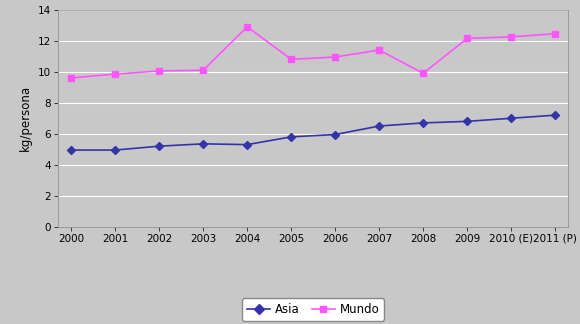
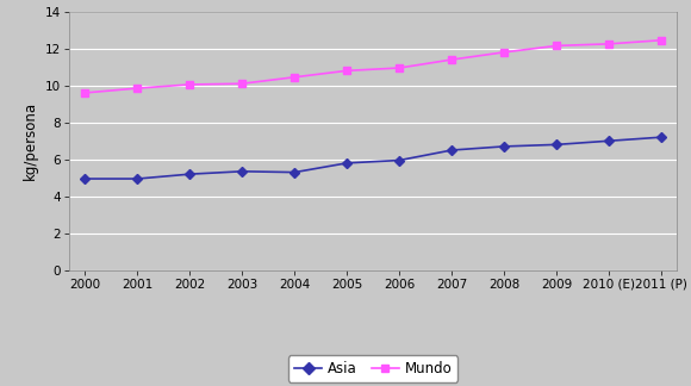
Mundo/2004: 12.9 -> 10.4
Mundo/2008: 9.9 -> 11.8
